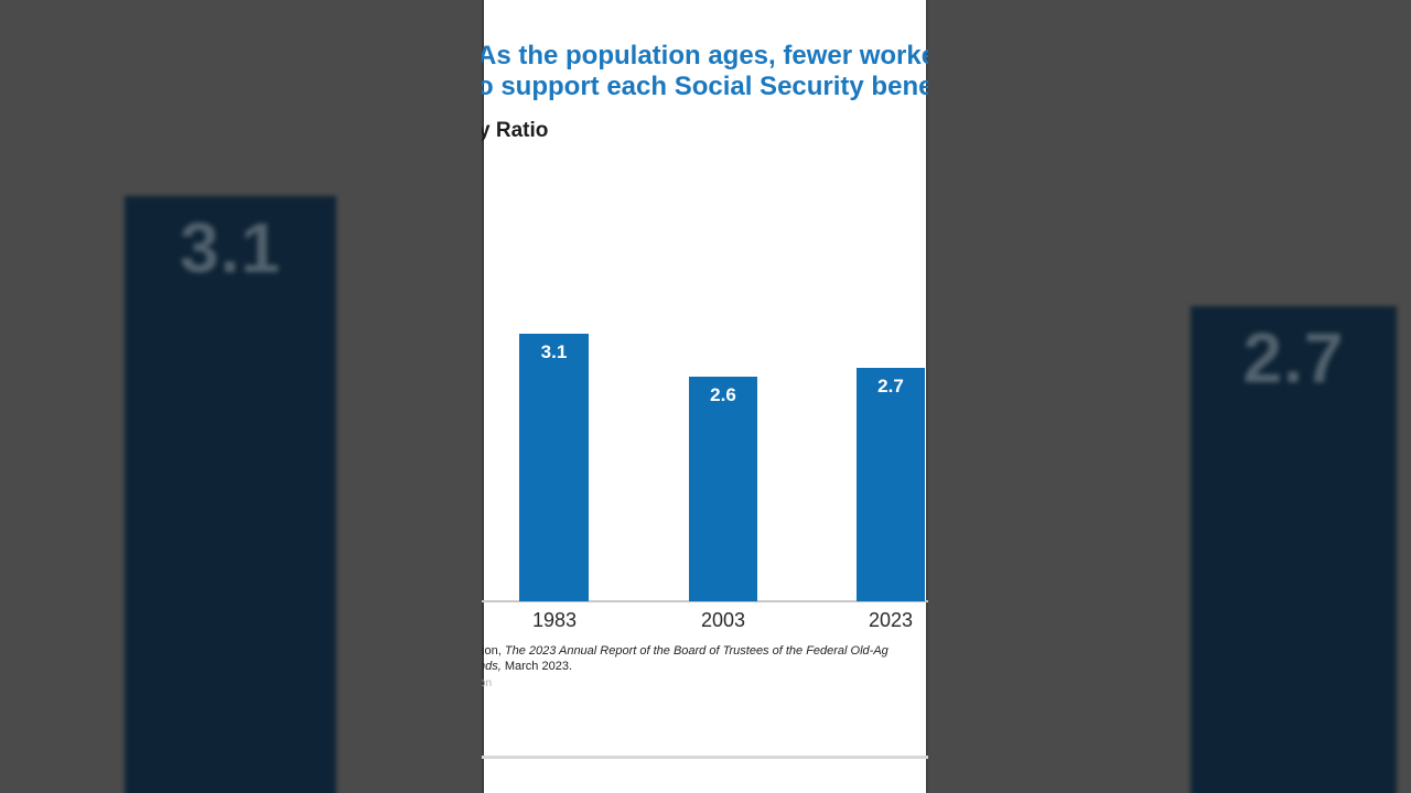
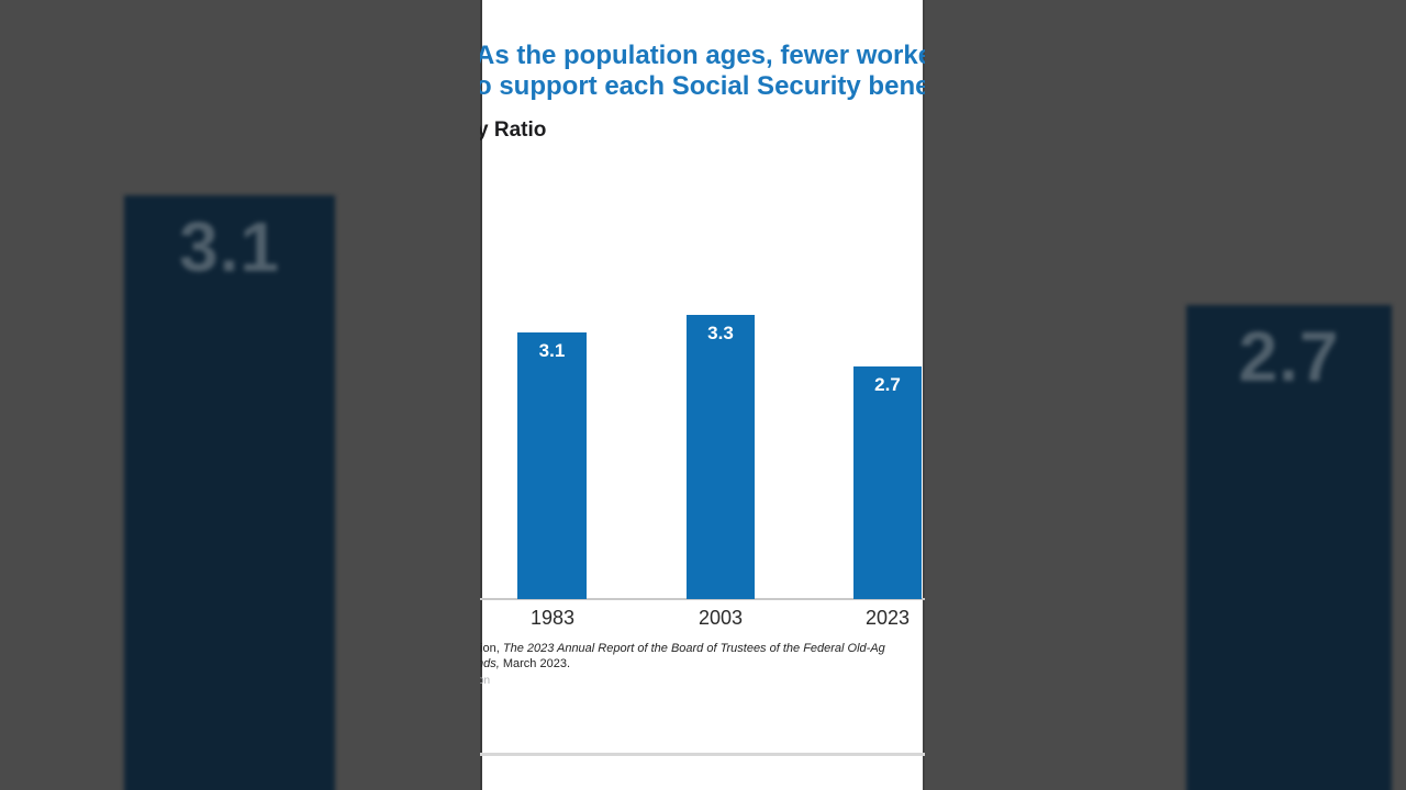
2003: 2.6 -> 3.3
